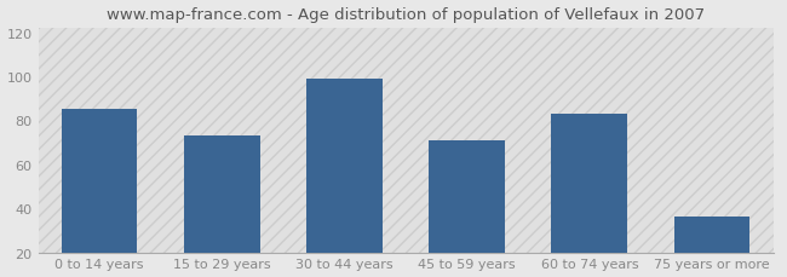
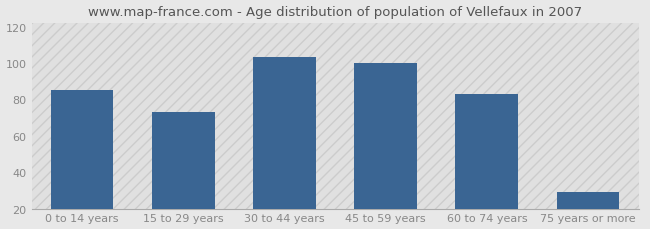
30 to 44 years: 99 -> 103
45 to 59 years: 71 -> 100
75 years or more: 36 -> 29
